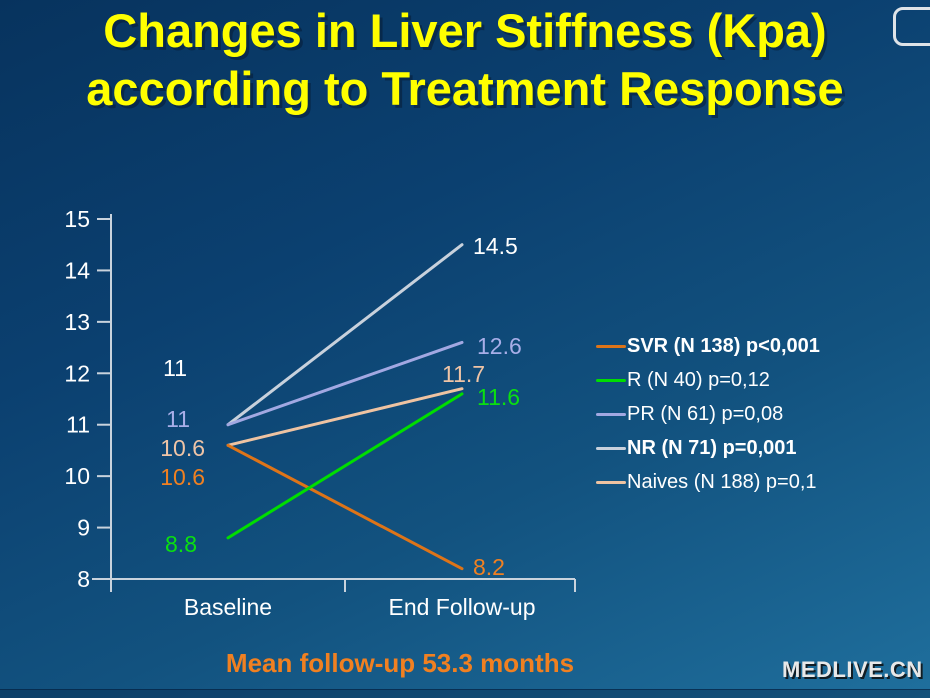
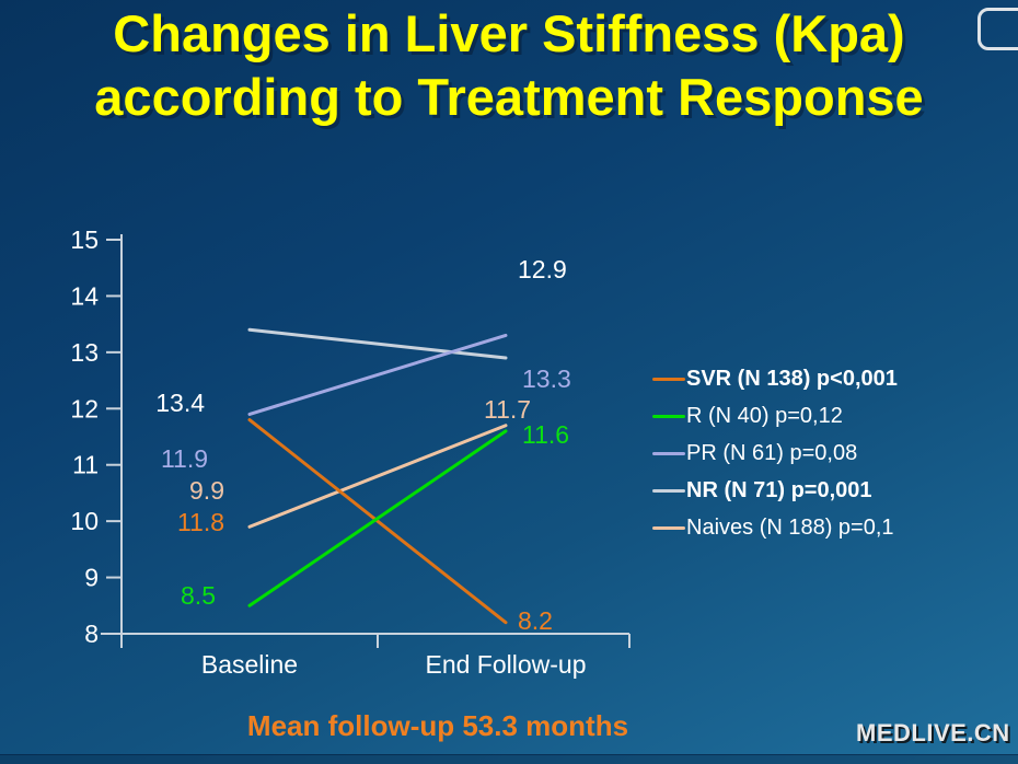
SVR (N 138) p<0,001/Baseline: 10.6 -> 11.8
R (N 40) p=0,12/Baseline: 8.8 -> 8.5
PR (N 61) p=0,08/Baseline: 11 -> 11.9
NR (N 71) p=0,001/Baseline: 11 -> 13.4
Naives (N 188) p=0,1/Baseline: 10.6 -> 9.9
PR (N 61) p=0,08/End Follow-up: 12.6 -> 13.3
NR (N 71) p=0,001/End Follow-up: 14.5 -> 12.9
